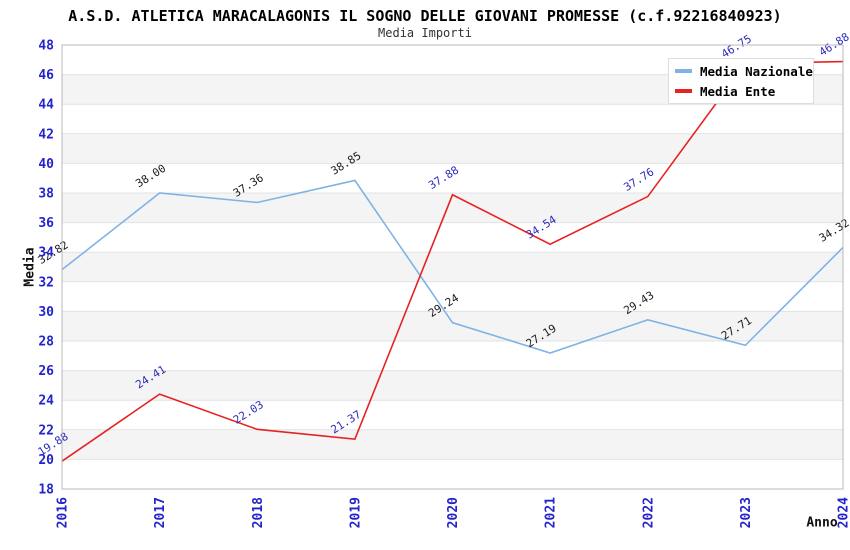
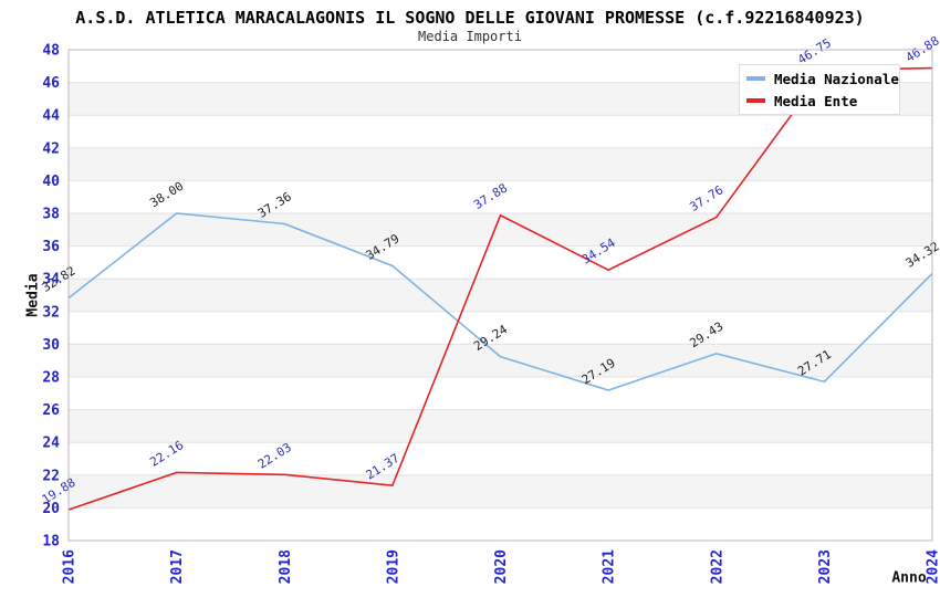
Media Ente/2017: 24.41 -> 22.16
Media Nazionale/2019: 38.85 -> 34.79
